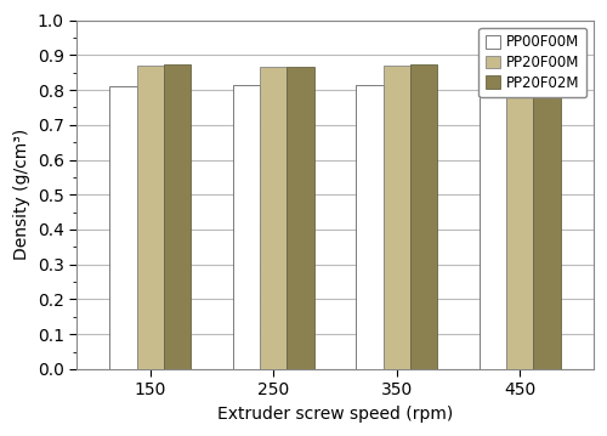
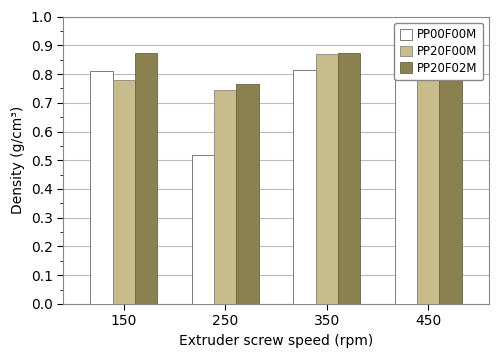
PP20F00M/150: 0.870 -> 0.780
PP00F00M/250: 0.815 -> 0.520
PP20F00M/250: 0.868 -> 0.745
PP20F02M/250: 0.868 -> 0.765
